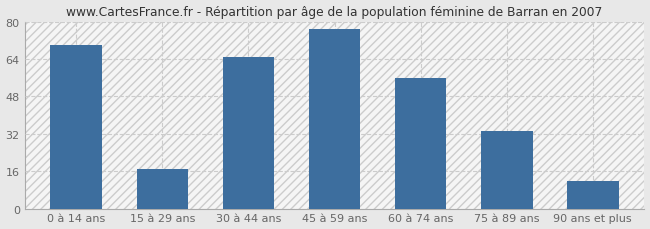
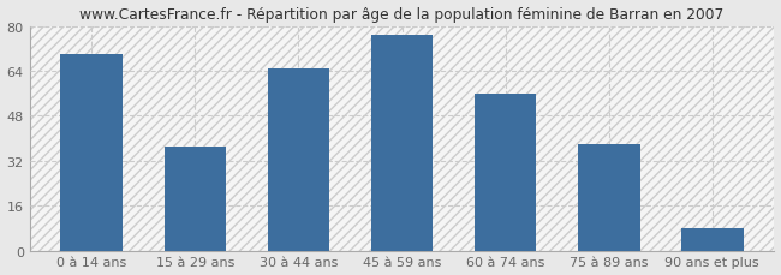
15 à 29 ans: 17 -> 37
75 à 89 ans: 33 -> 38
90 ans et plus: 12 -> 8
